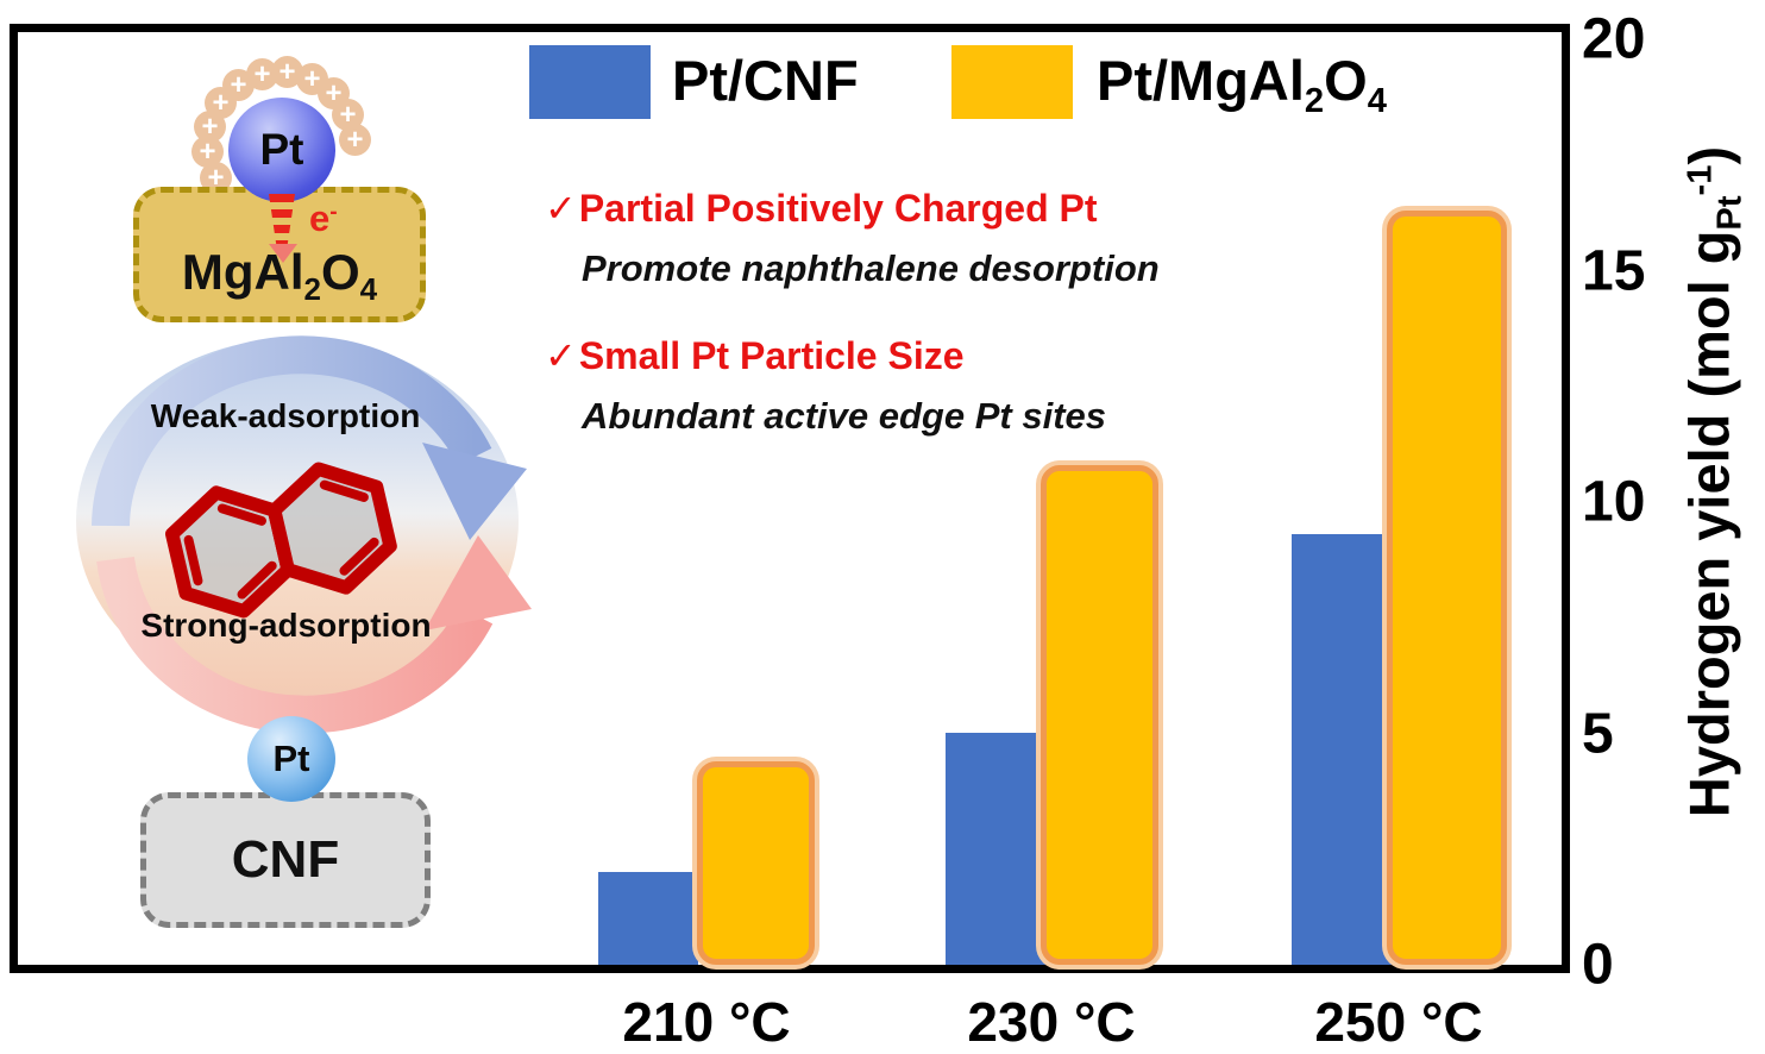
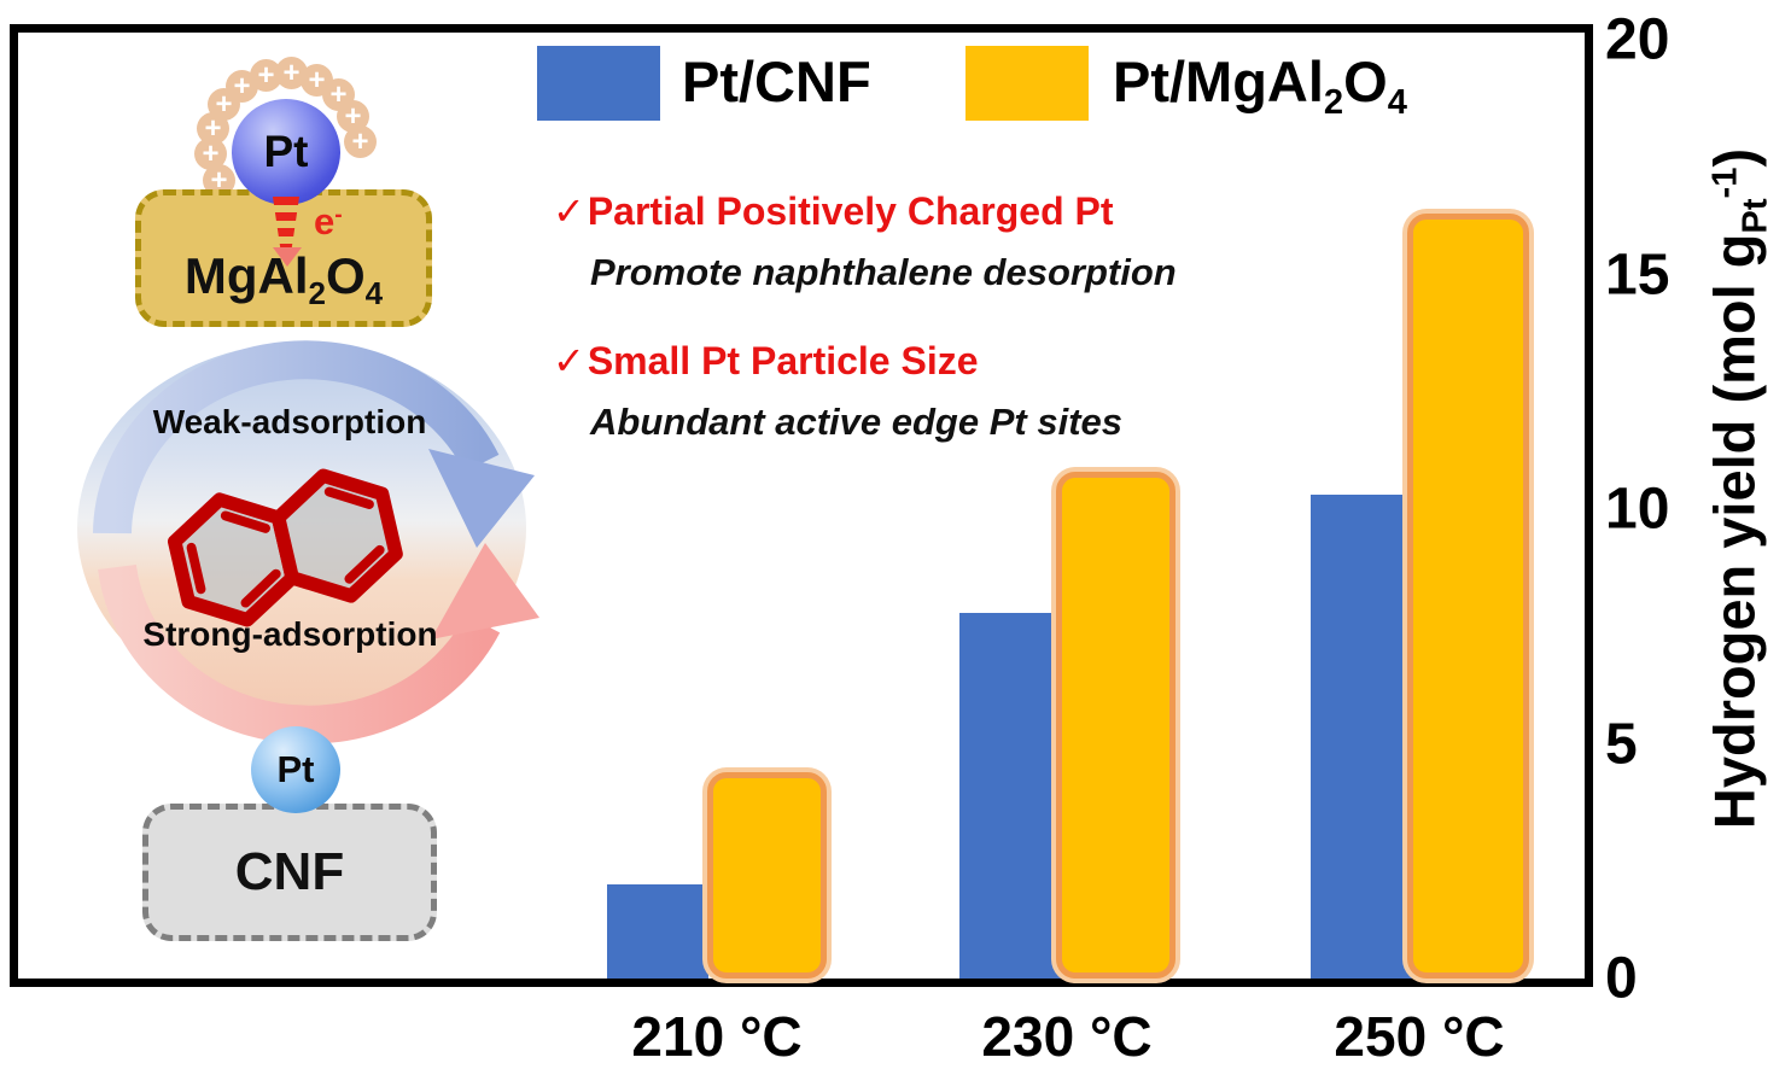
Pt/CNF/230 °C: 5.0 -> 7.8
Pt/CNF/250 °C: 9.3 -> 10.3
